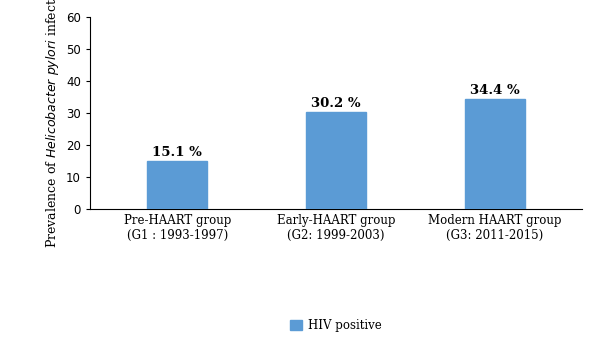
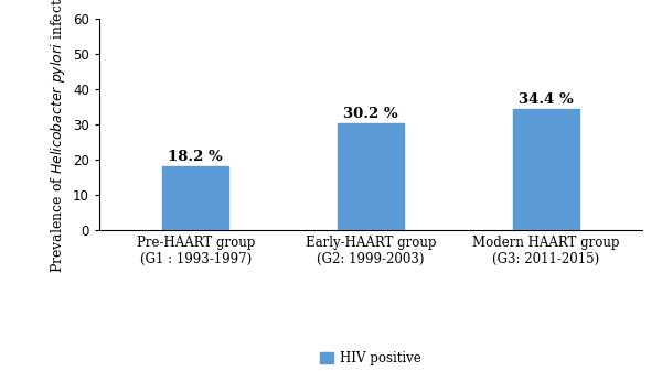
Pre-HAART group (G1 : 1993-1997): 15.1 -> 18.2
